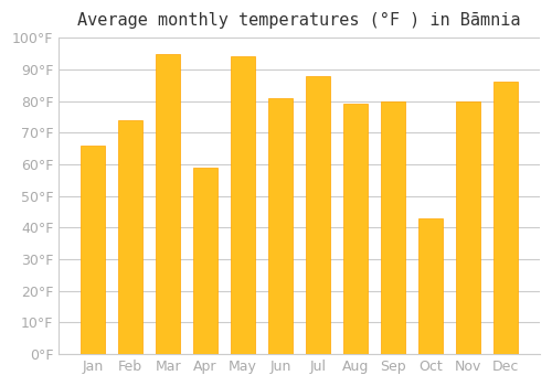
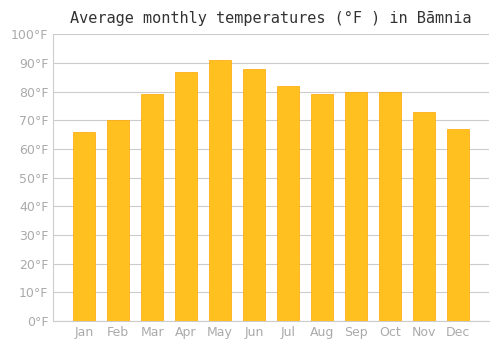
Feb: 74°F -> 70°F
Mar: 95°F -> 79°F
Apr: 59°F -> 87°F
May: 94°F -> 91°F
Jun: 81°F -> 88°F
Jul: 88°F -> 82°F
Oct: 43°F -> 80°F
Nov: 80°F -> 73°F
Dec: 86°F -> 67°F
